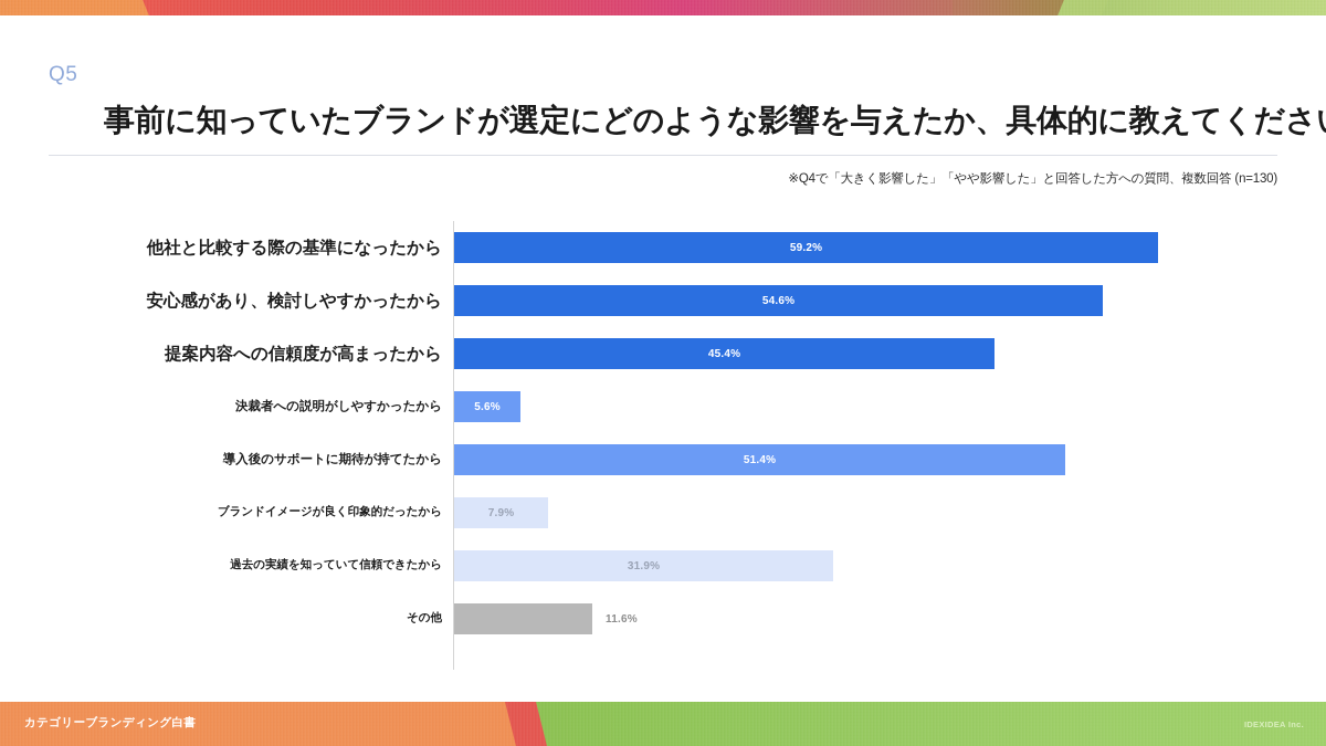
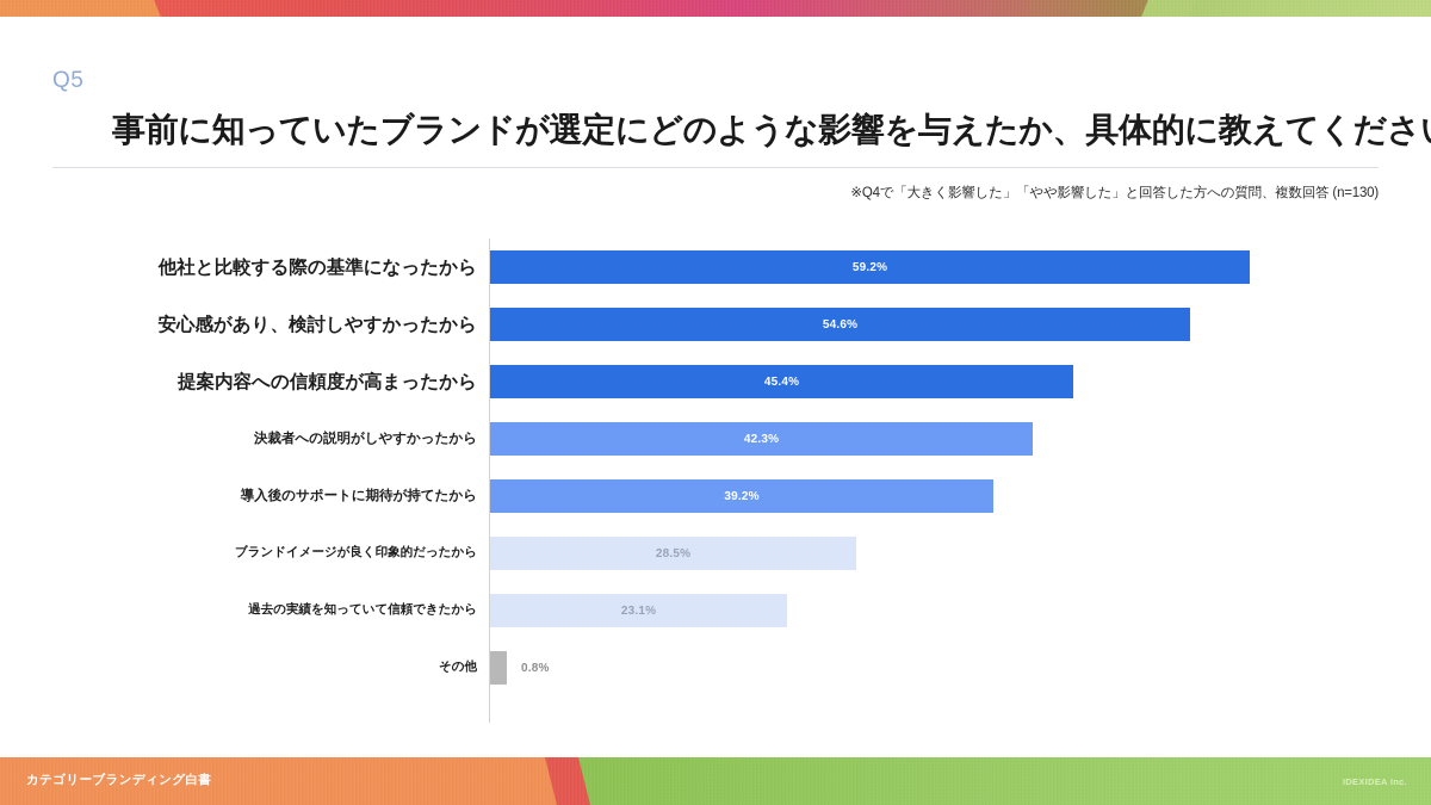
決裁者への説明がしやすかったから: 5.6% -> 42.3%
導入後のサポートに期待が持てたから: 51.4% -> 39.2%
ブランドイメージが良く印象的だったから: 7.9% -> 28.5%
過去の実績を知っていて信頼できたから: 31.9% -> 23.1%
その他: 11.6% -> 0.8%
